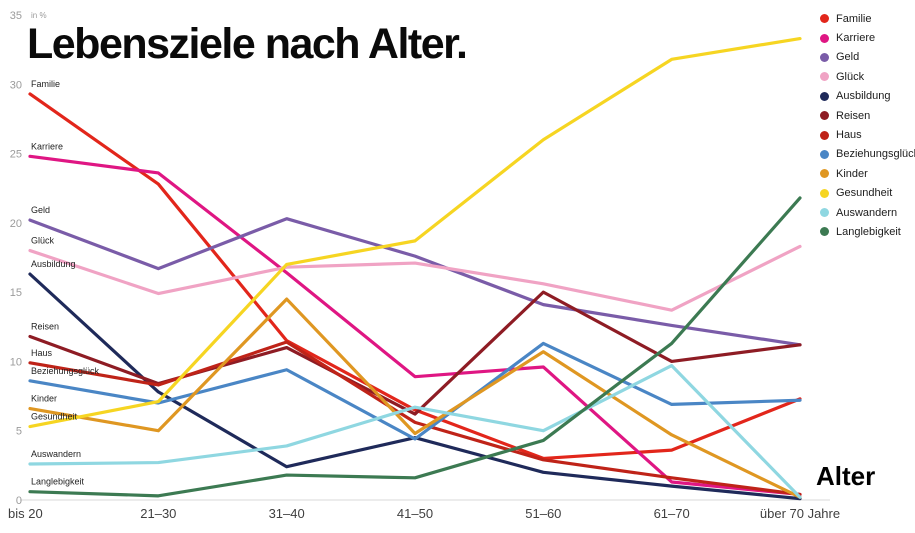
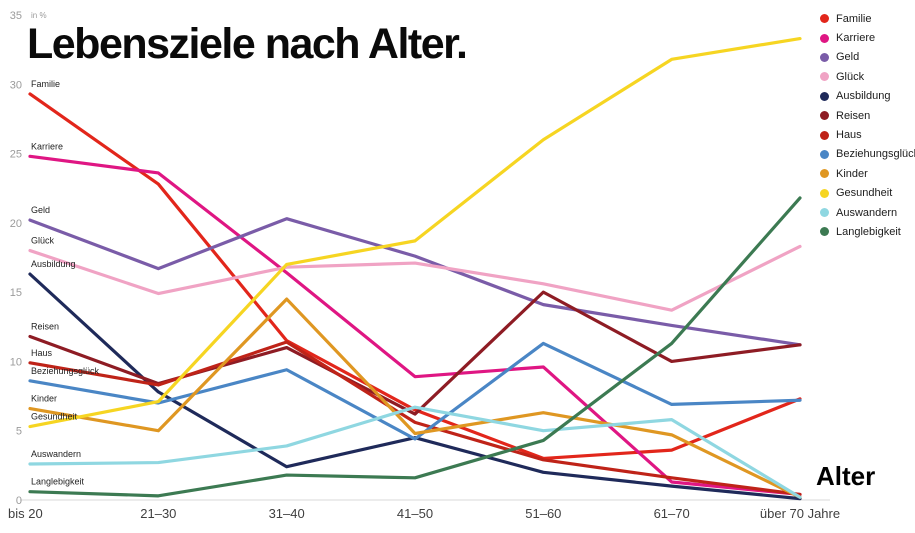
Kinder/51–60: 10.7 -> 6.3
Auswandern/61–70: 9.7 -> 5.8
